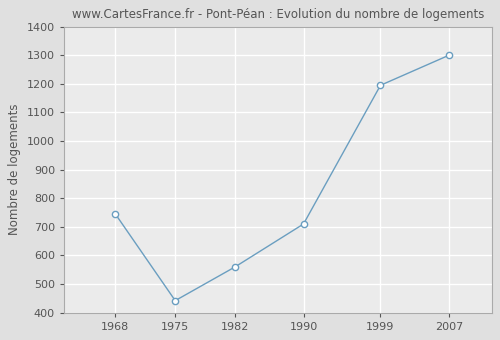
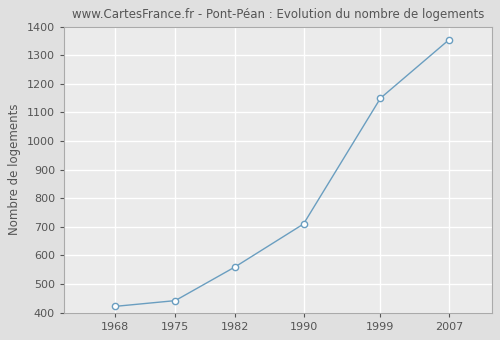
1968: 745 -> 422
1999: 1195 -> 1150
2007: 1300 -> 1354
